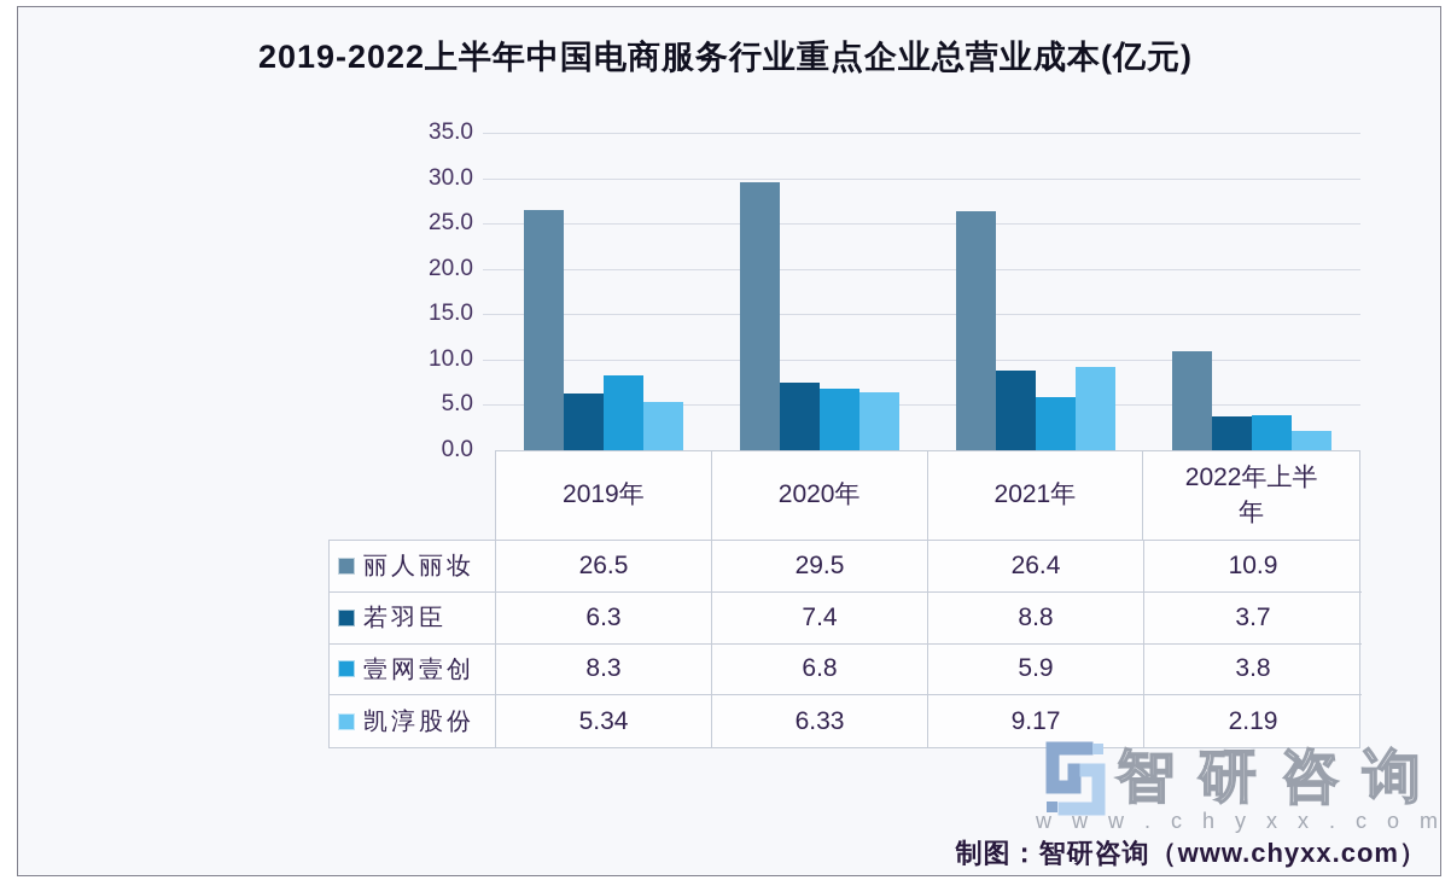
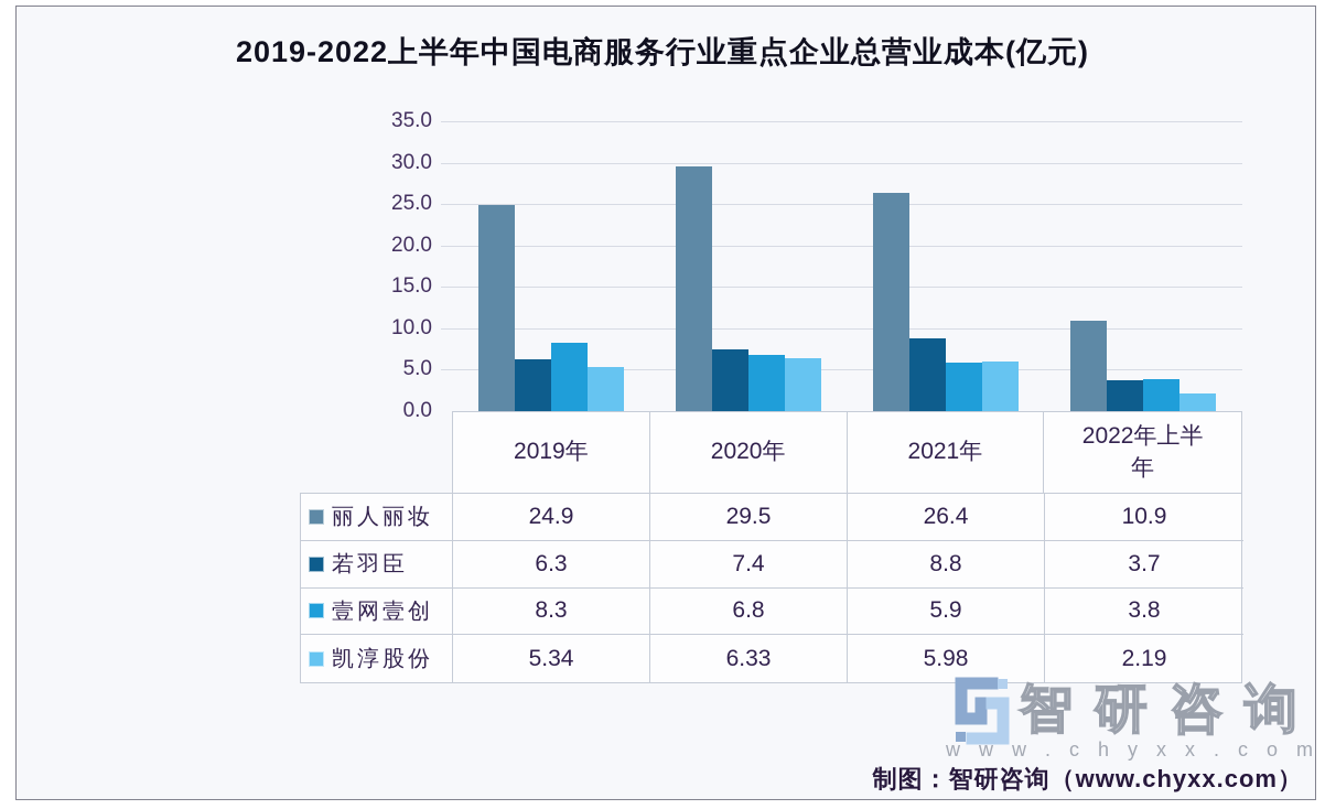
丽人丽妆/2019年: 26.5 -> 24.9
凯淳股份/2021年: 9.17 -> 5.98
